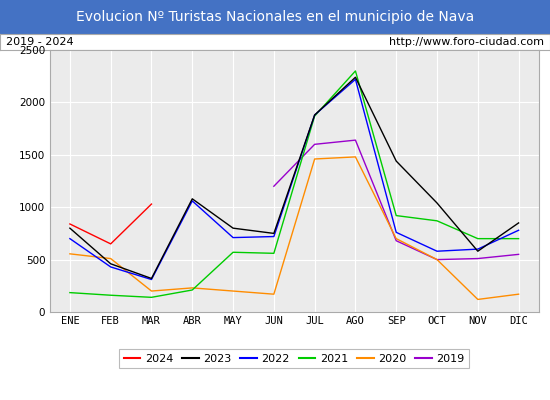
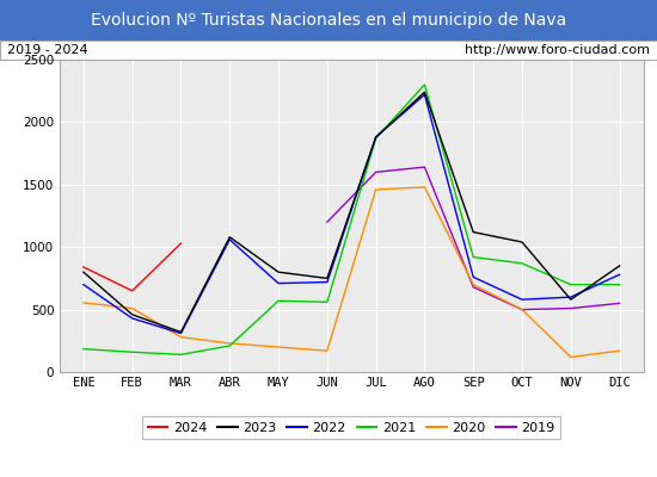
2020/MAR: 200 -> 280
2023/SEP: 1440 -> 1120
